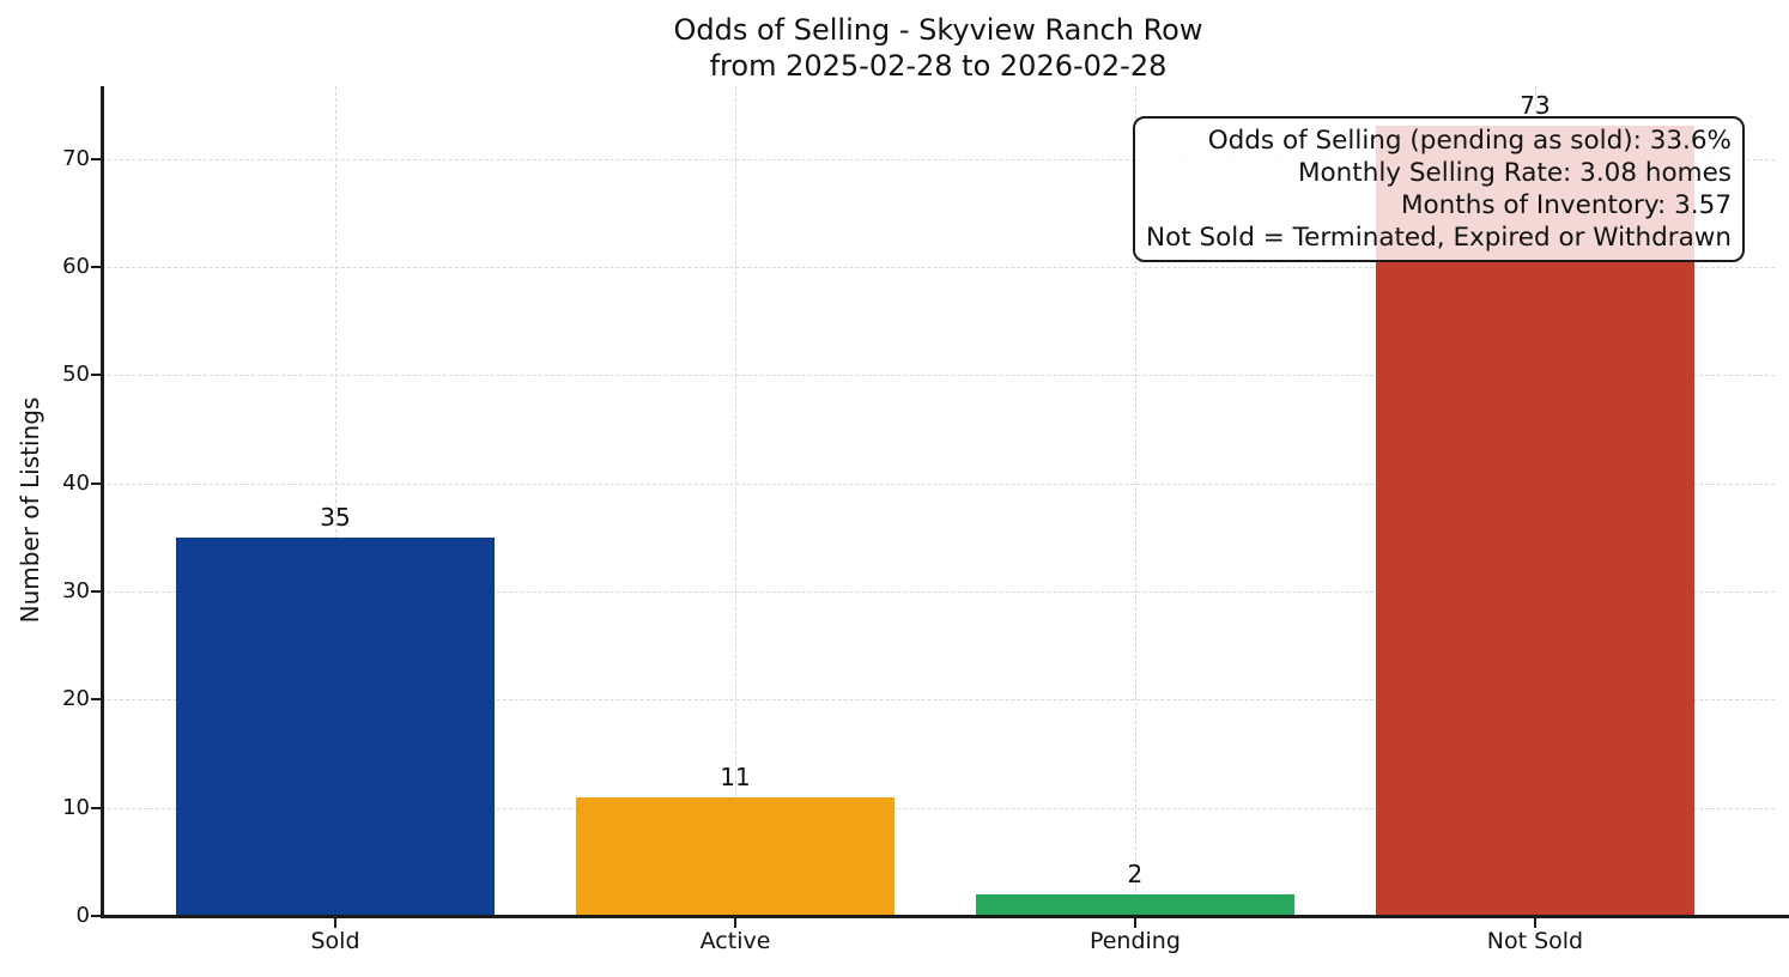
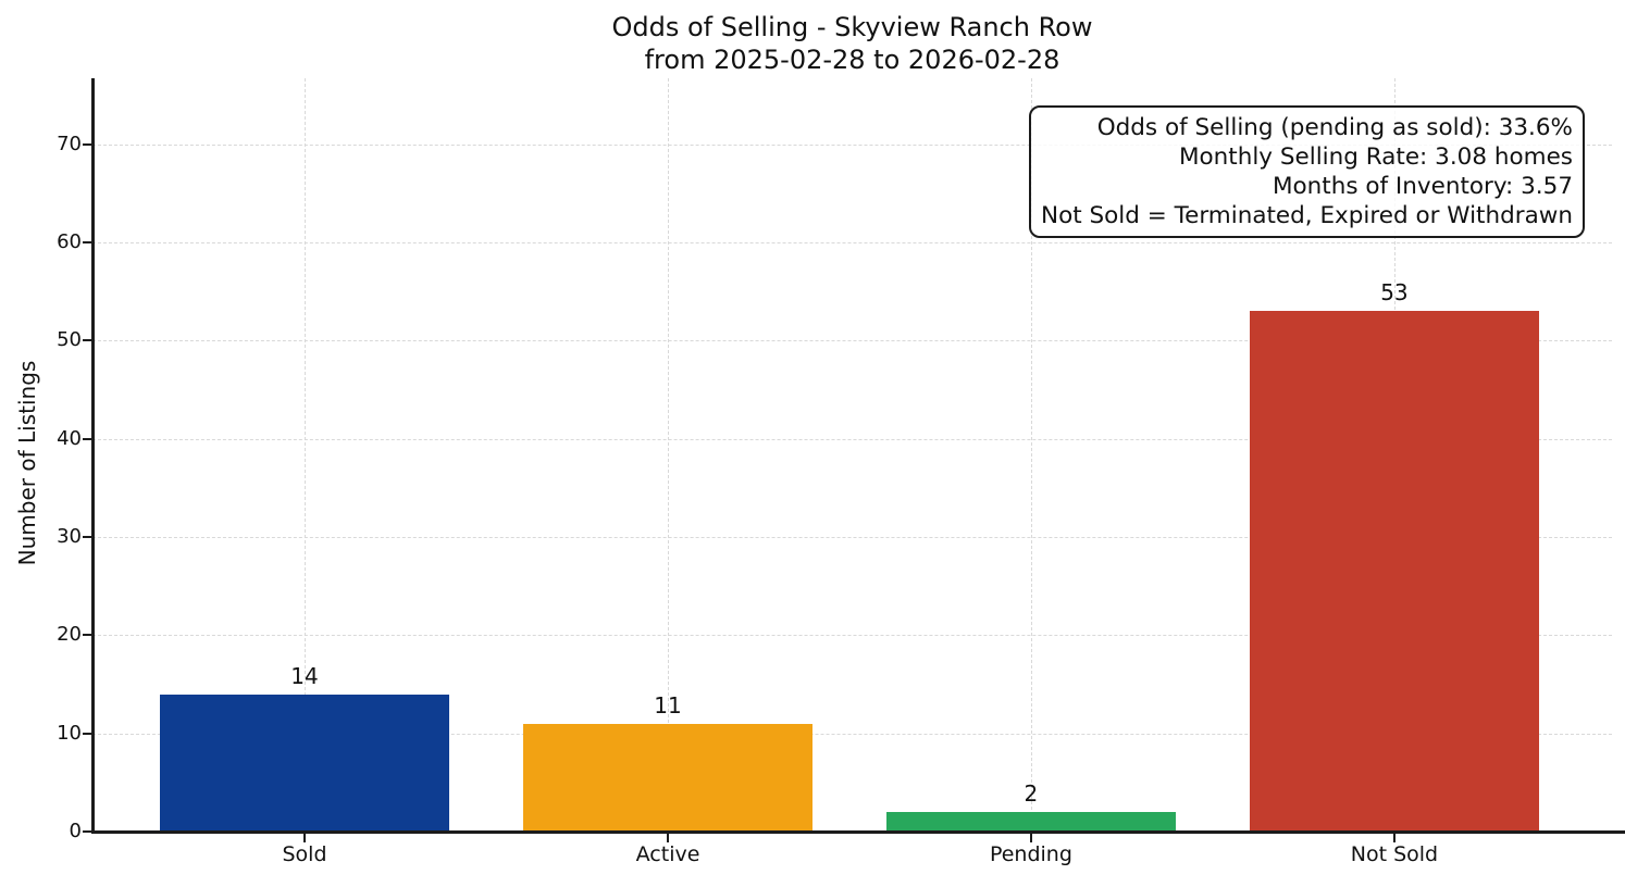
Sold: 35 -> 14
Not Sold: 73 -> 53
